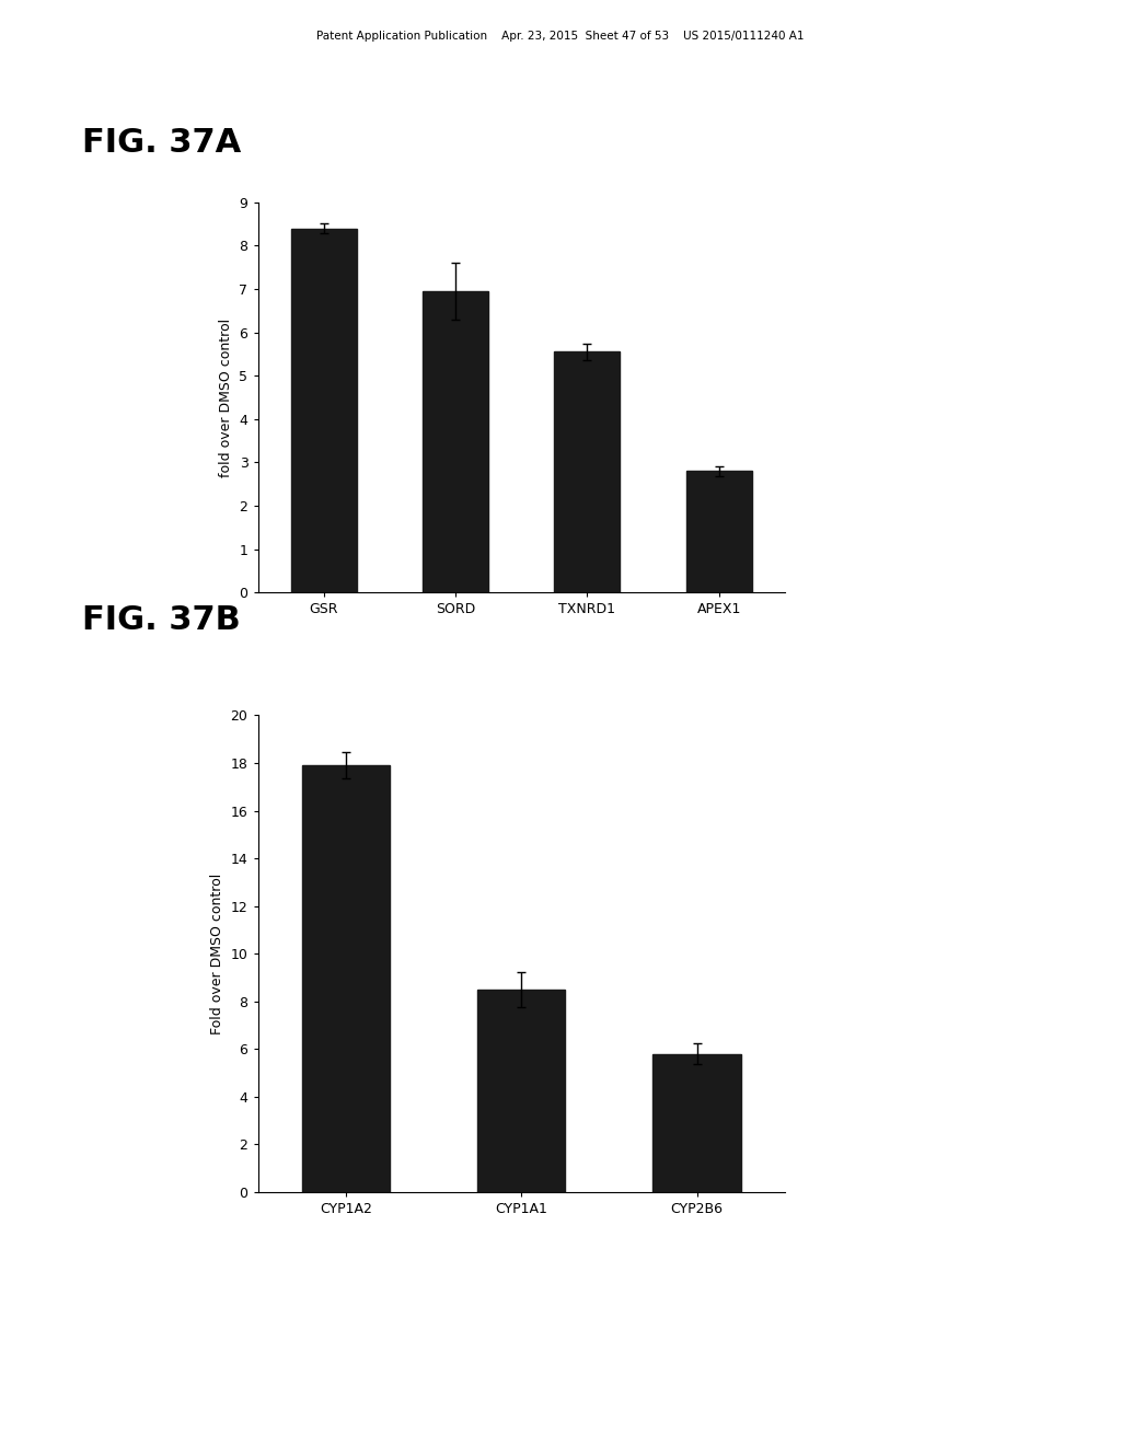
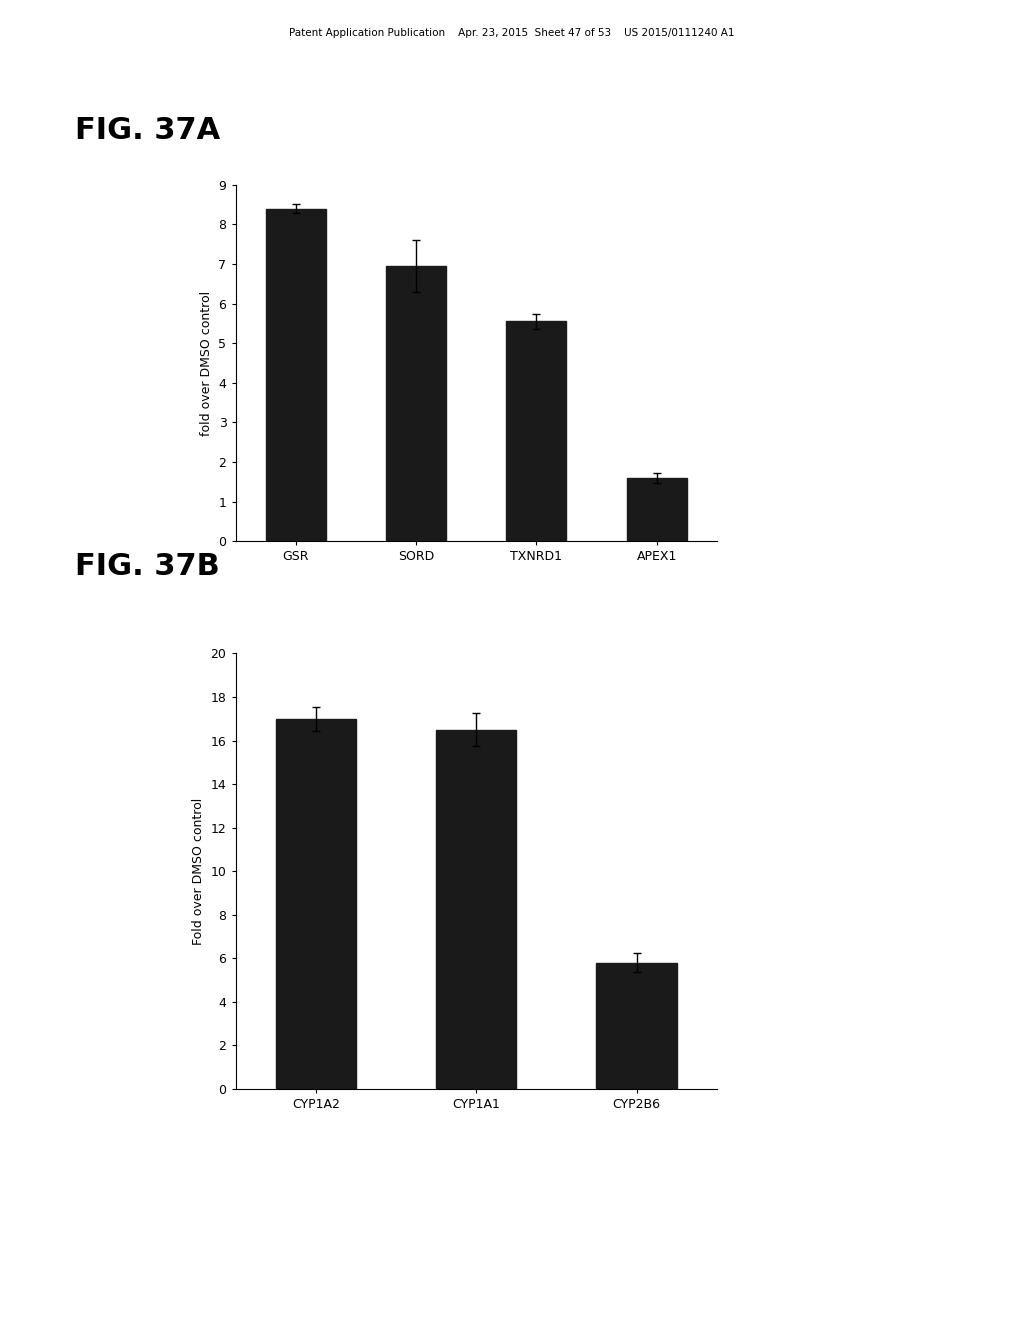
APEX1: 2.80 -> 1.60
CYP1A2: 17.9 -> 17.0
CYP1A1: 8.5 -> 16.5
